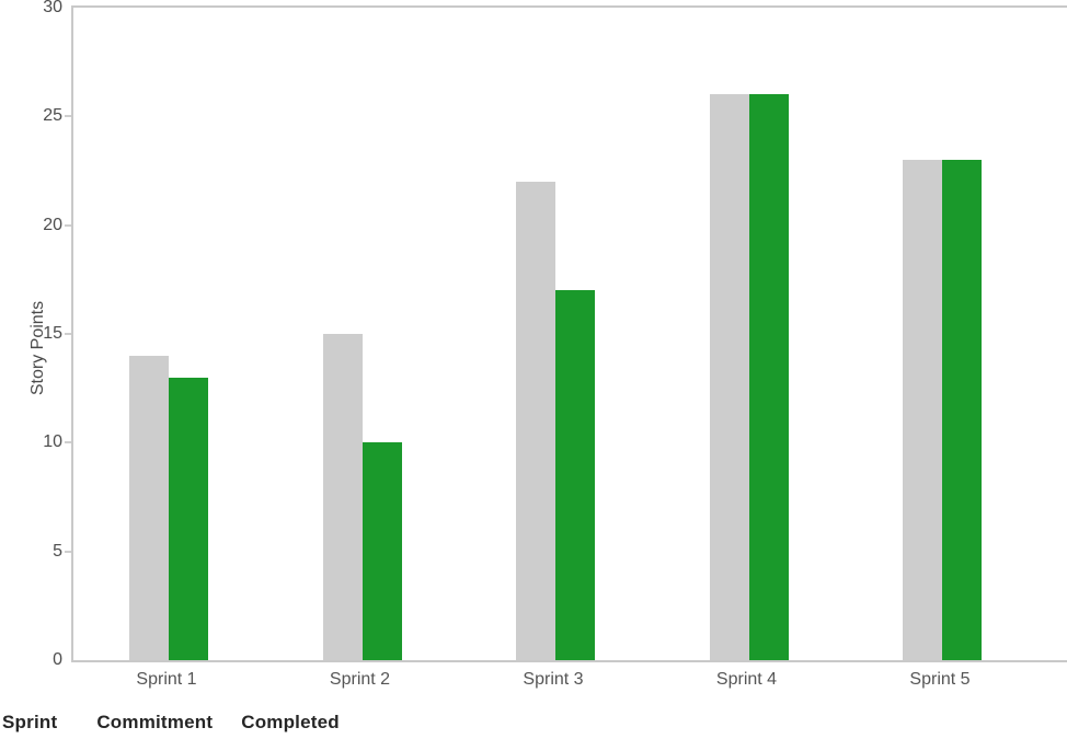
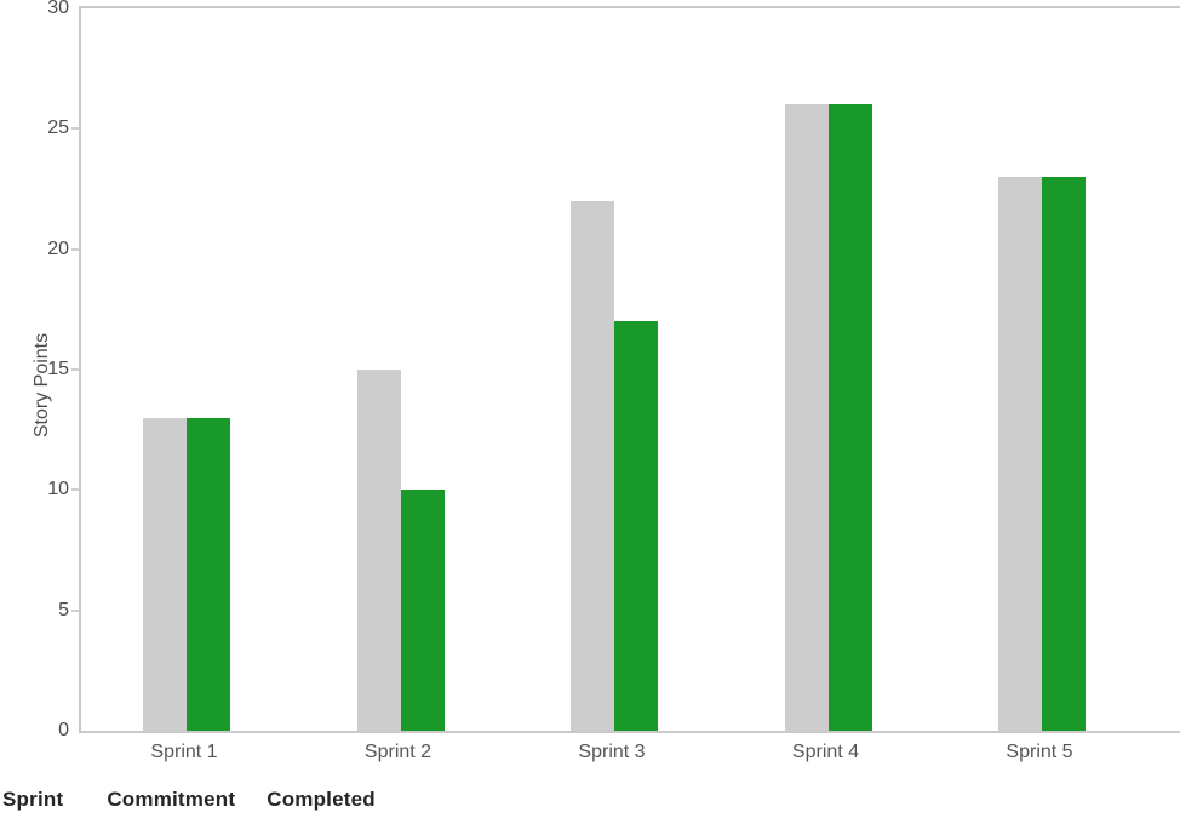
Commitment/Sprint 1: 14 -> 13
